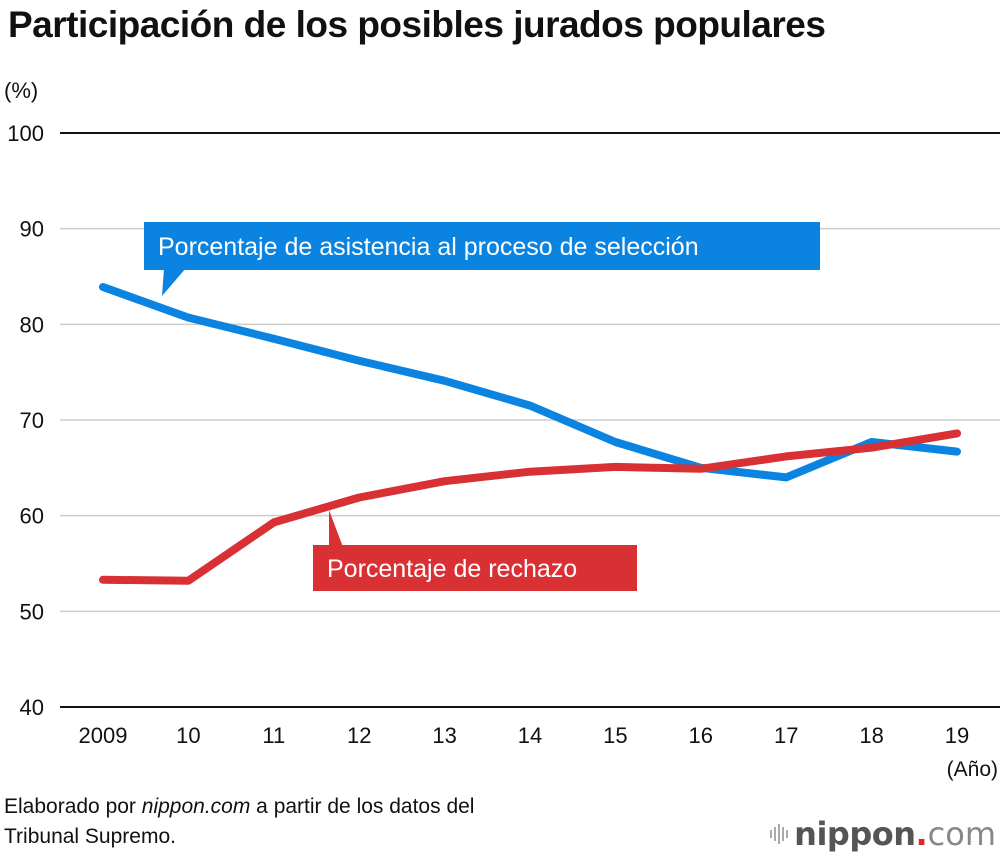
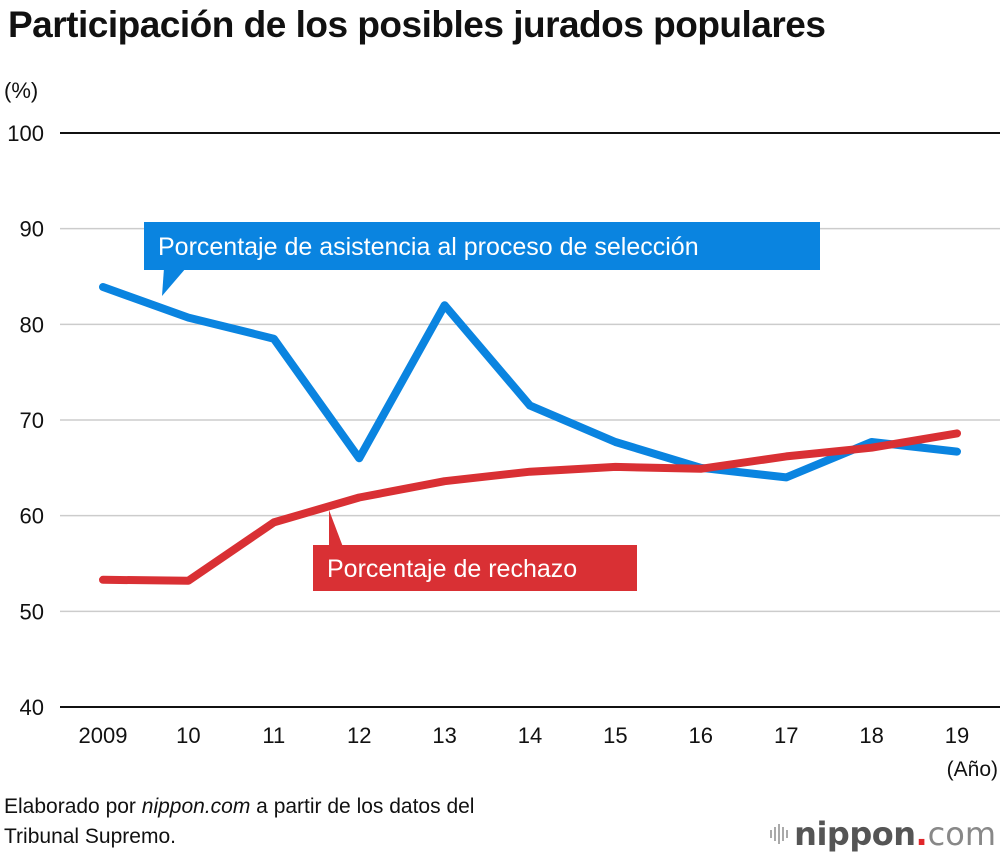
Porcentaje de asistencia al proceso de selección/12: 76 -> 66
Porcentaje de asistencia al proceso de selección/13: 74 -> 82
